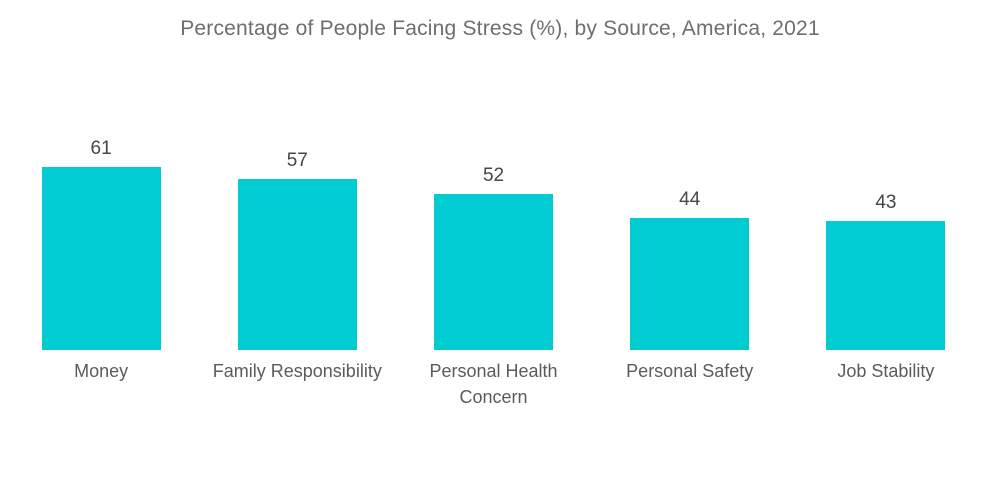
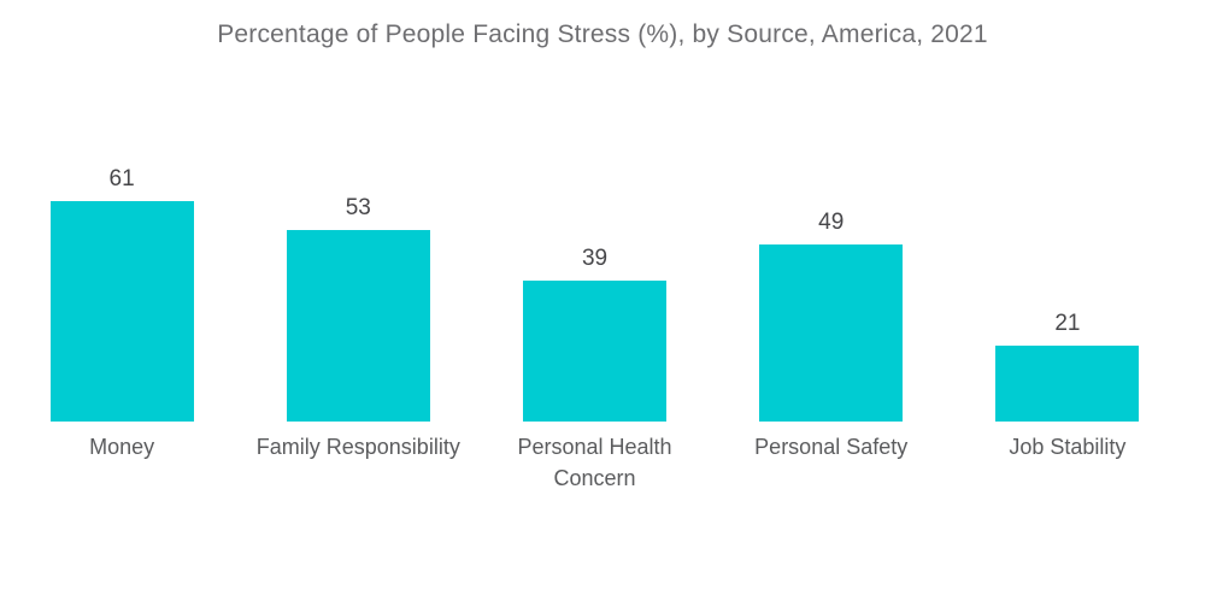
Family Responsibility: 57 -> 53
Personal Health Concern: 52 -> 39
Personal Safety: 44 -> 49
Job Stability: 43 -> 21
